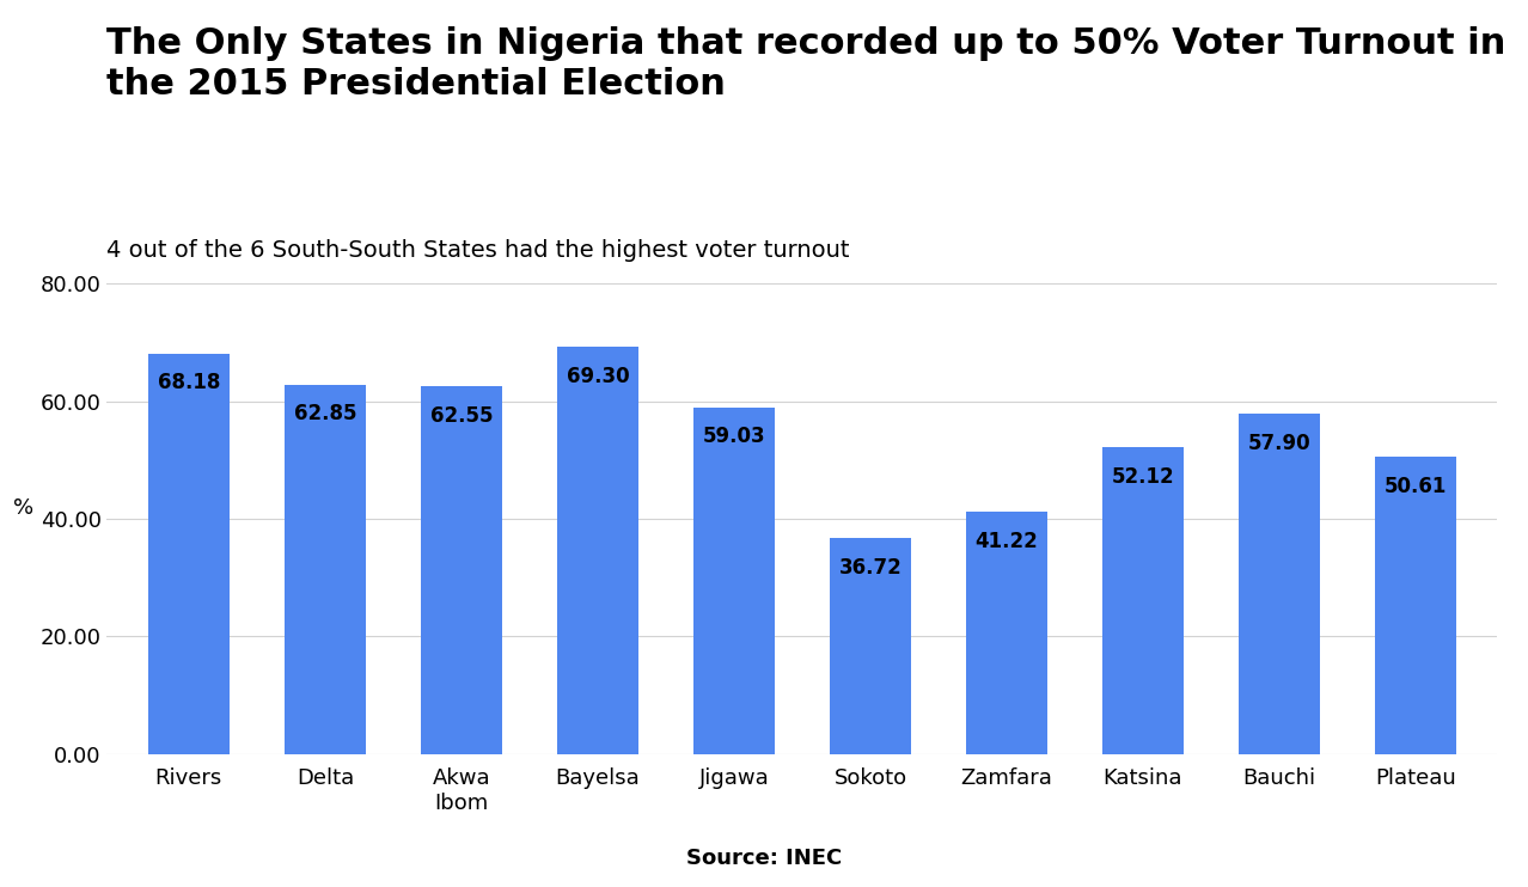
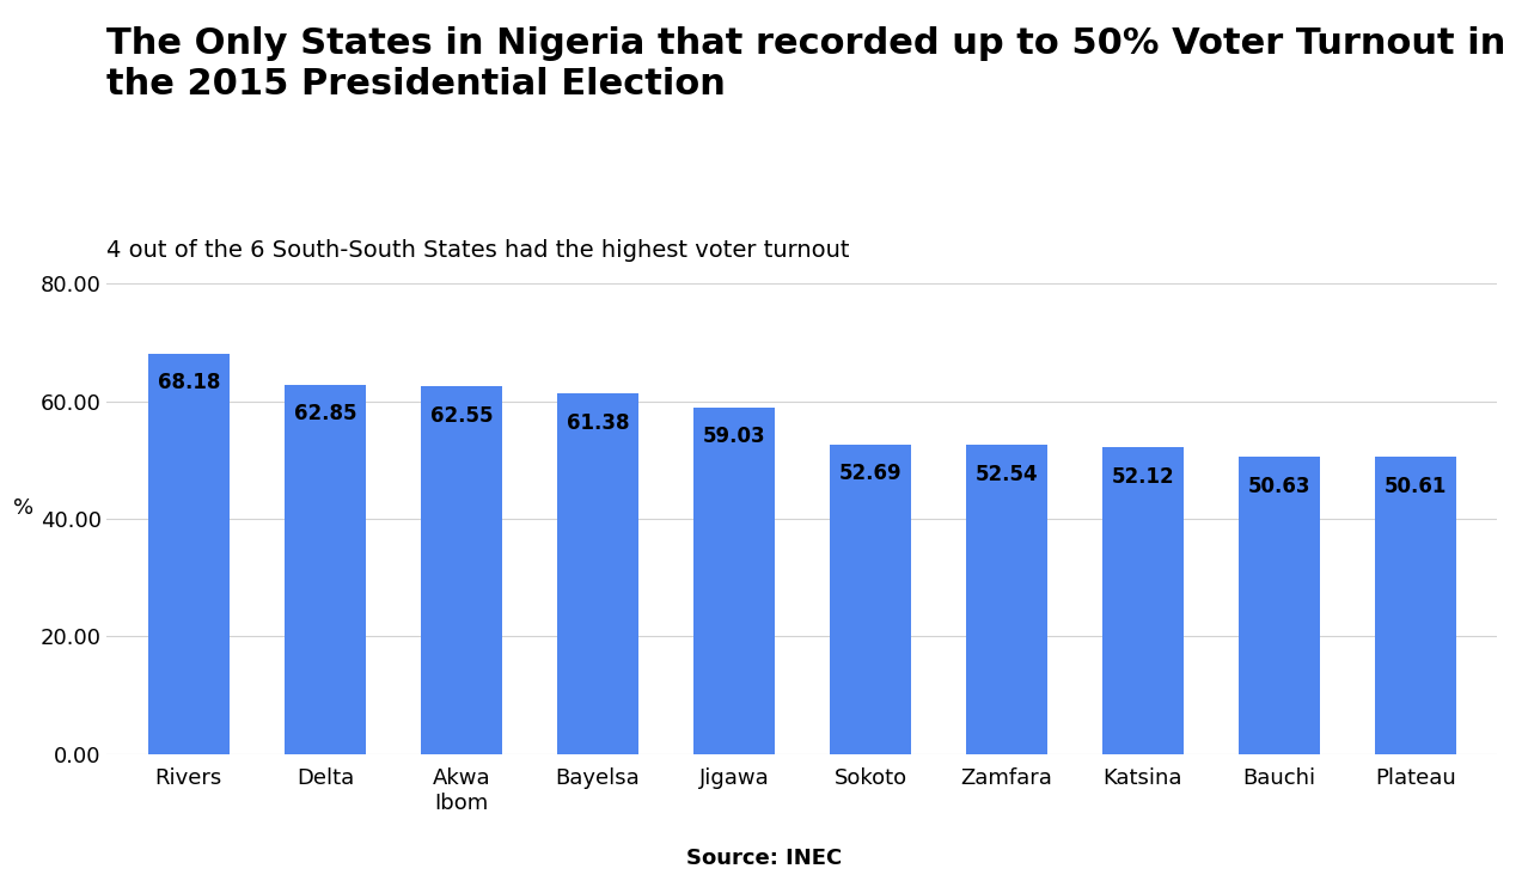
Bayelsa: 69.30 -> 61.38
Sokoto: 36.72 -> 52.69
Zamfara: 41.22 -> 52.54
Bauchi: 57.90 -> 50.63
